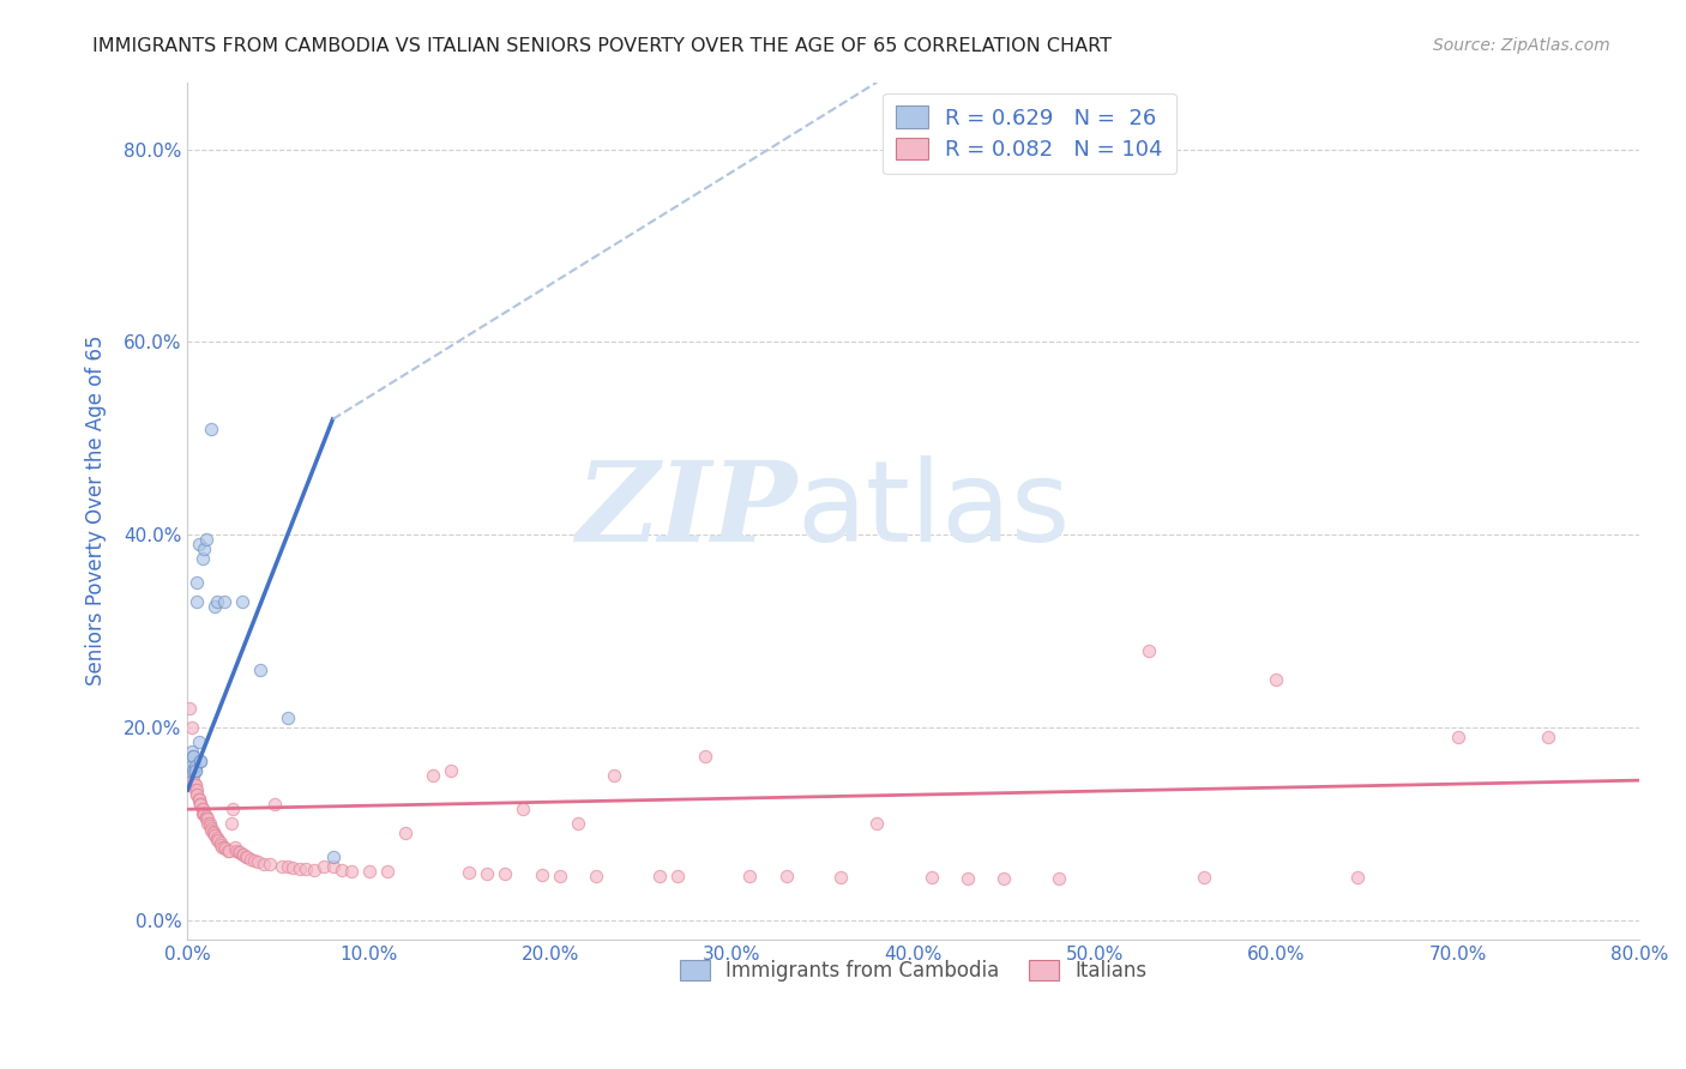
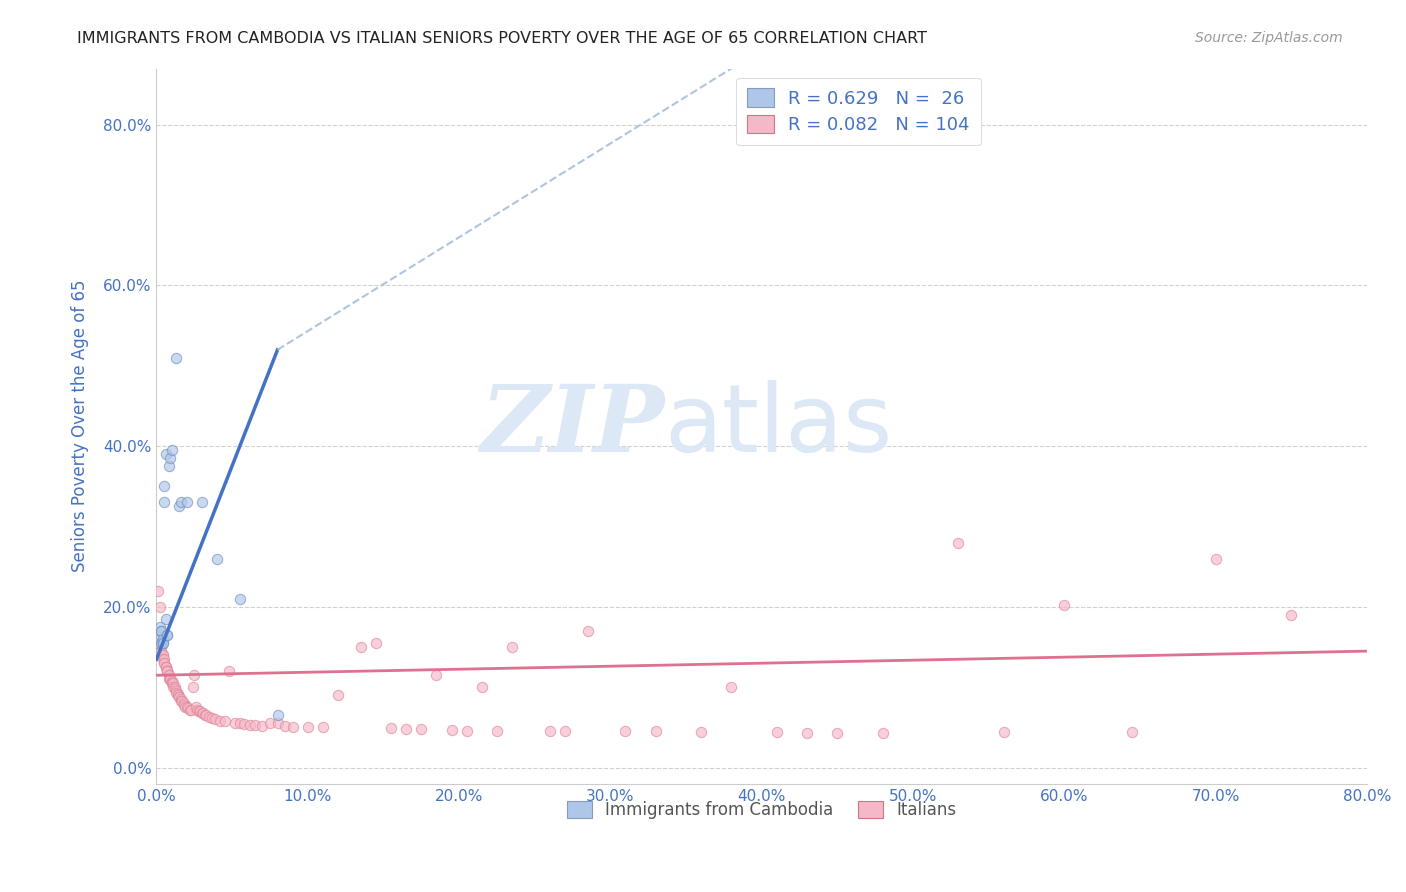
Italians/60.0%: 25.0% -> 20.2%
Italians/70.0%: 19.0% -> 26.0%
